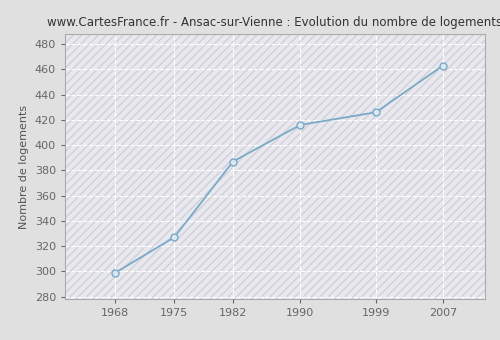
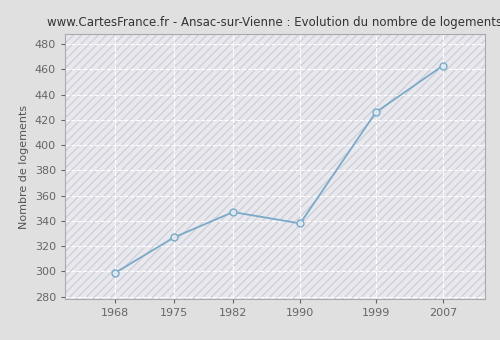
1982: 387 -> 347
1990: 416 -> 338
